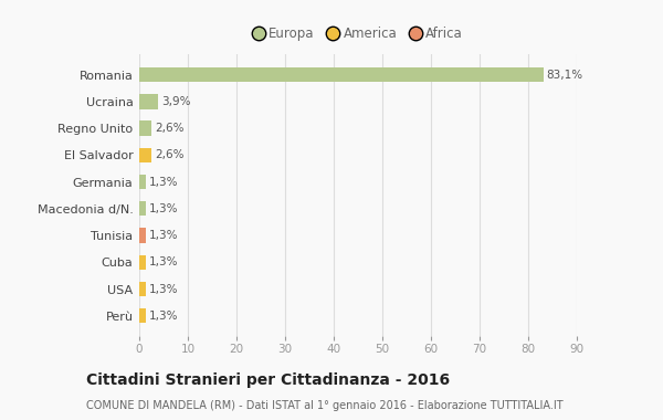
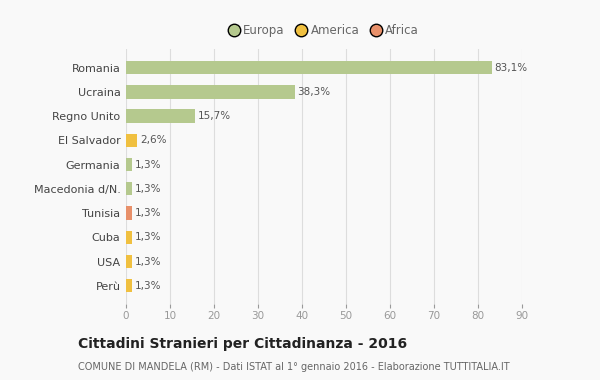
Ucraina: 3,9% -> 38,3%
Regno Unito: 2,6% -> 15,7%
